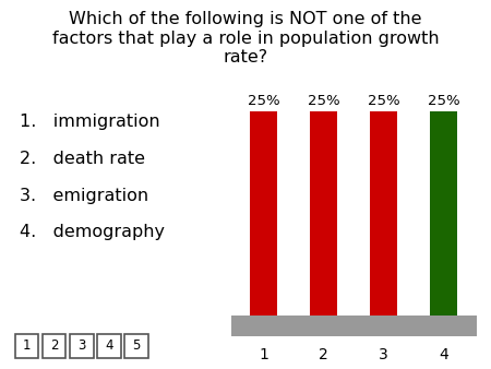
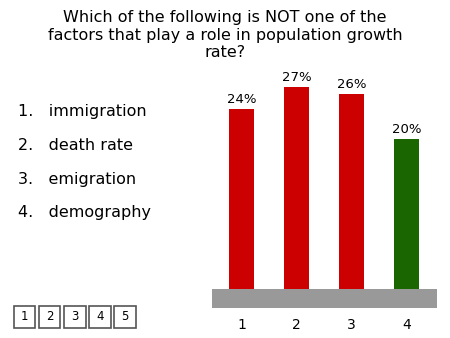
1: 25% -> 24%
2: 25% -> 27%
3: 25% -> 26%
4: 25% -> 20%
